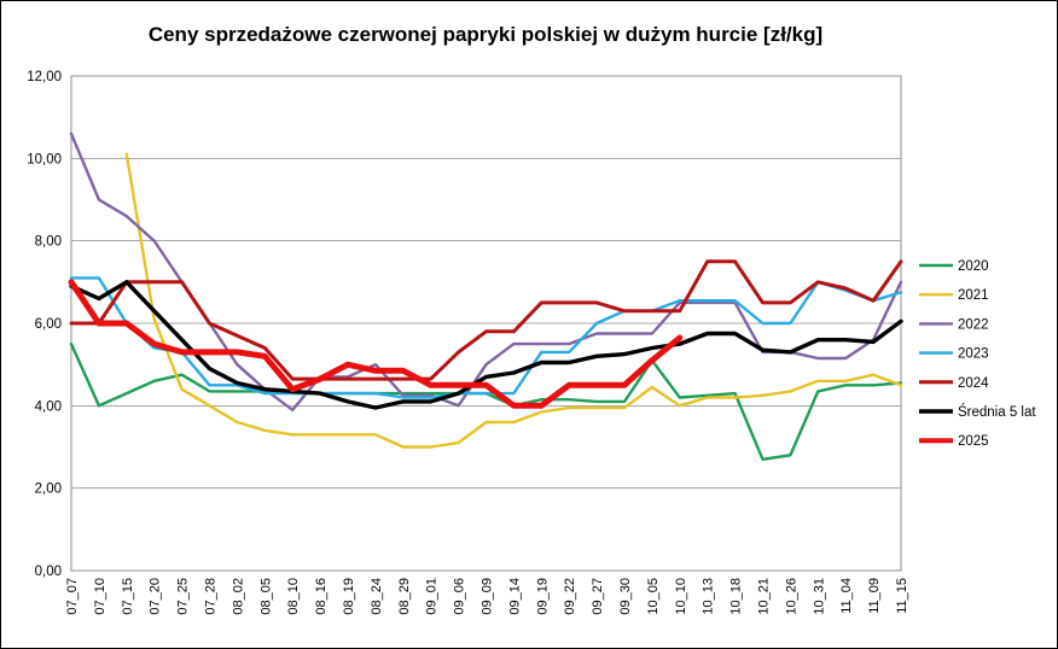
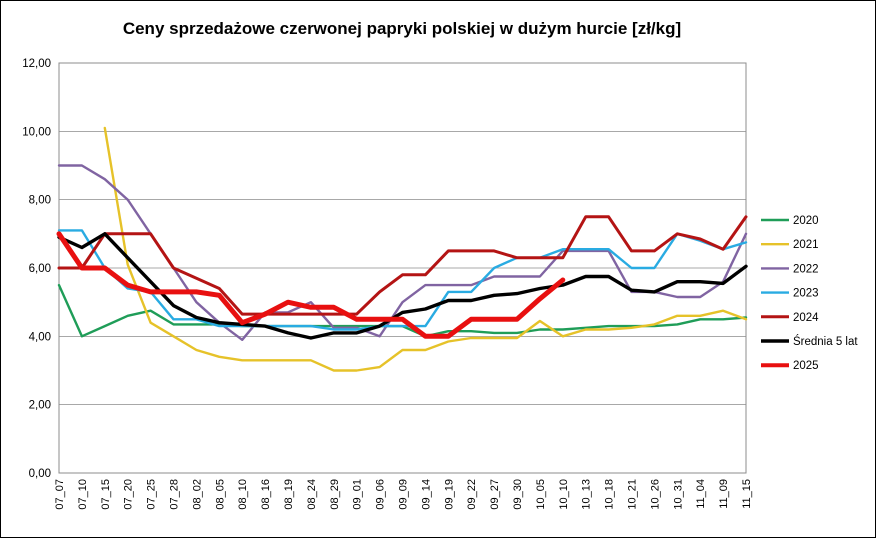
2022/07_07: 10,6 -> 9,0
2020/10_05: 5,1 -> 4,2
2020/10_21: 2,7 -> 4,3
2020/10_26: 2,8 -> 4,3
